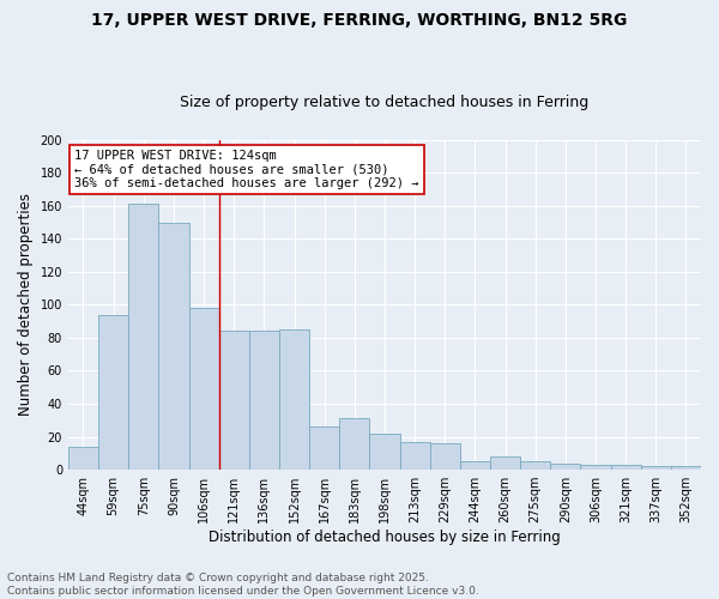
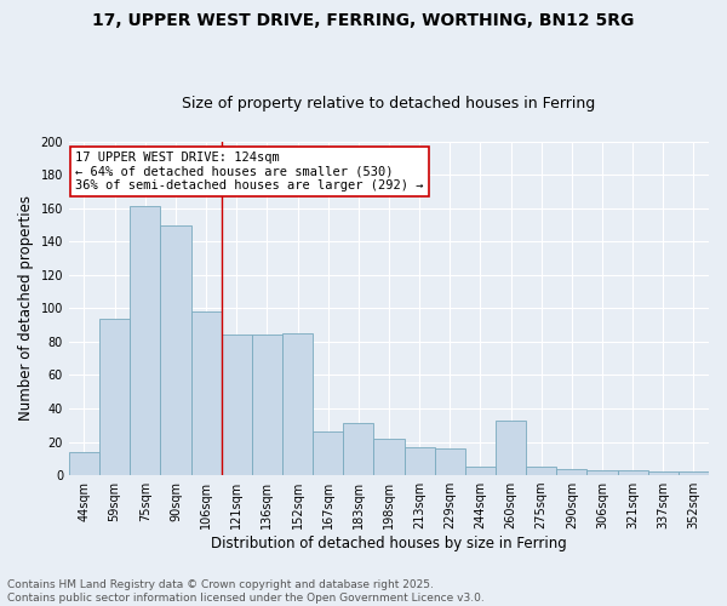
260sqm: 8 -> 33
